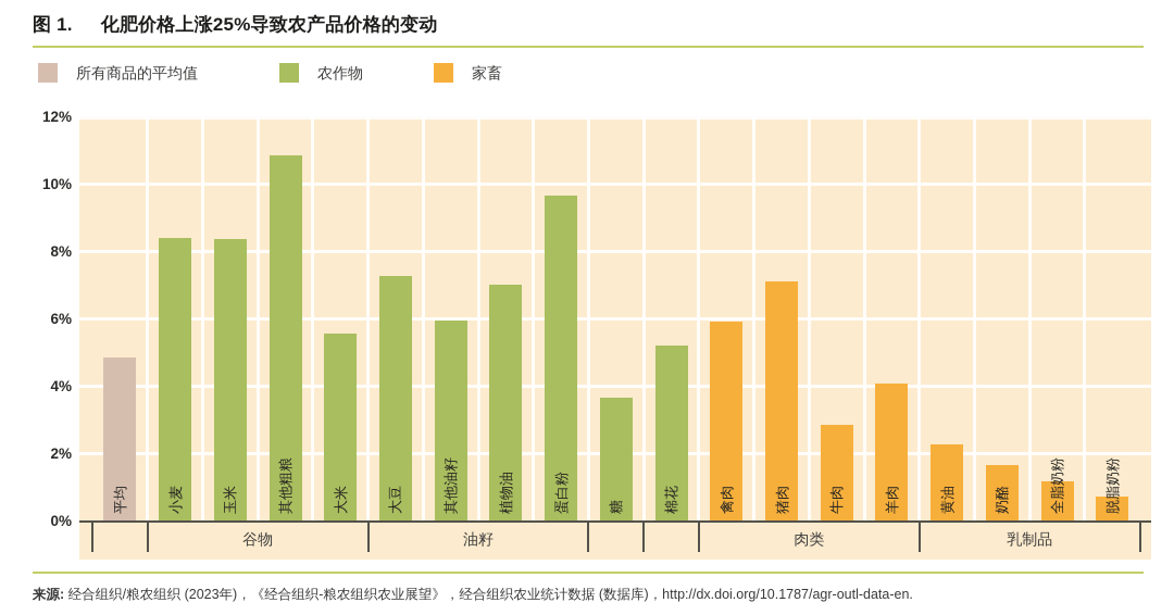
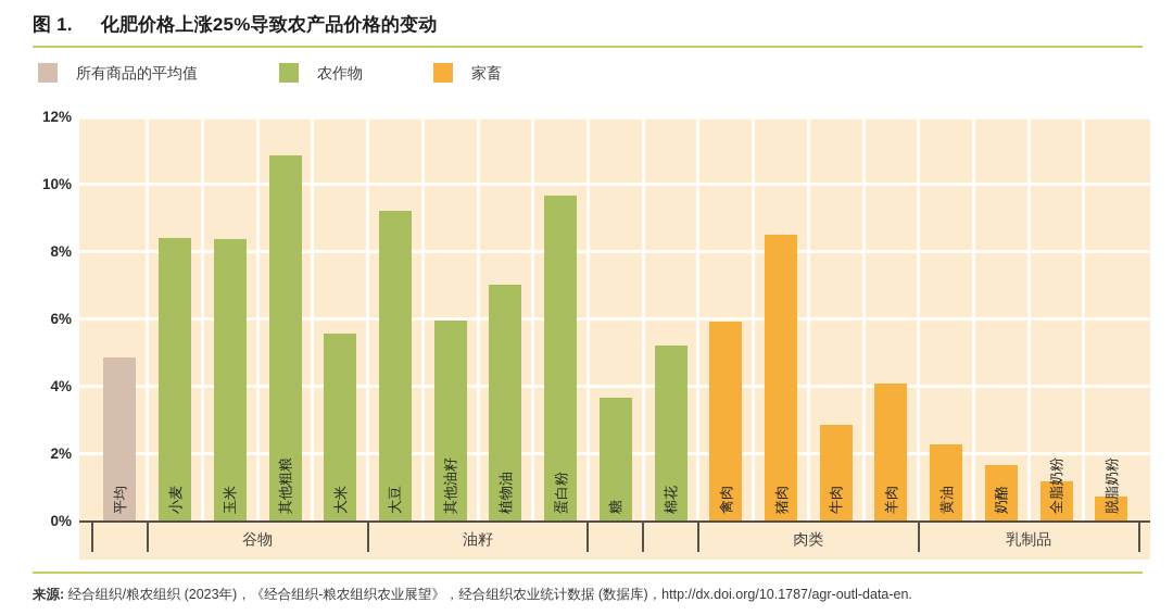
大豆: 7.2% -> 9.2%
猪肉: 7.1% -> 8.5%
